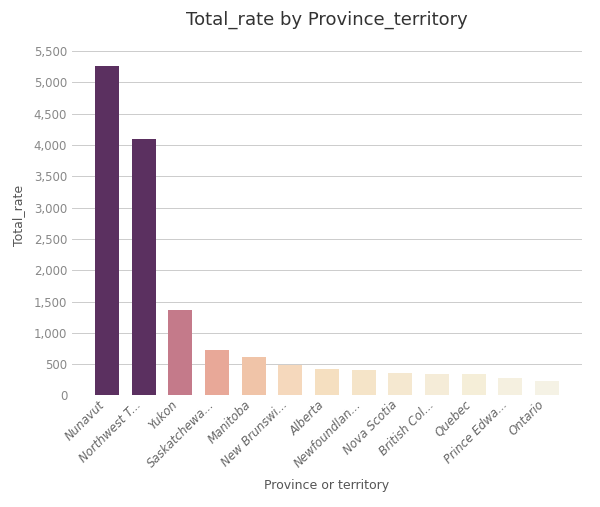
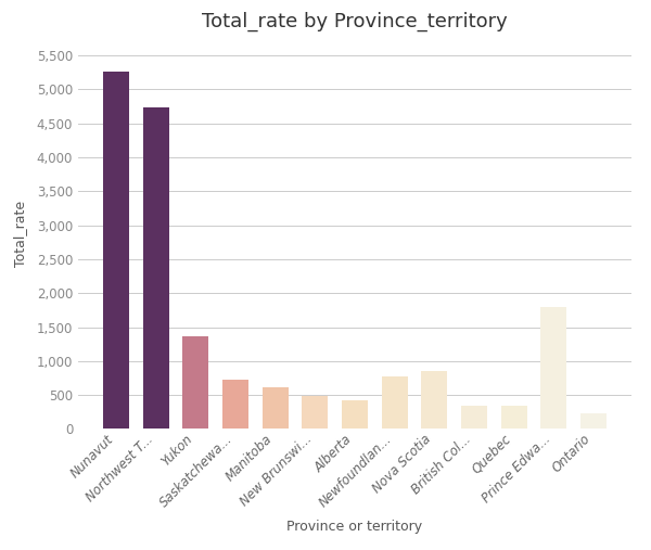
Northwest T...: 4,100 -> 4,740
Newfoundlan...: 400 -> 780
Nova Scotia: 360 -> 860
Prince Edwa...: 280 -> 1,800
